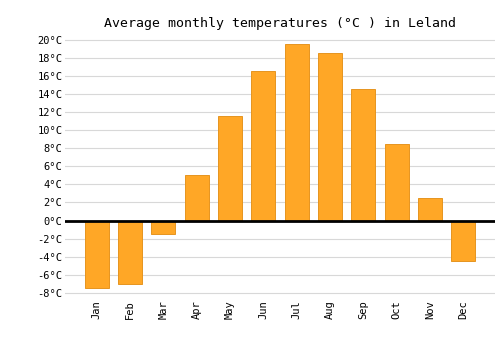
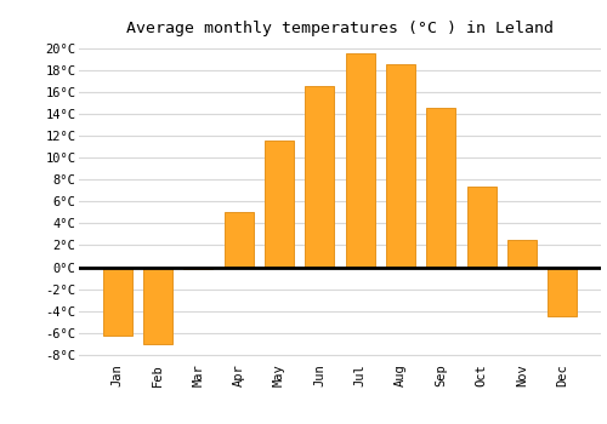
Jan: -7.5°C -> -6.2°C
Mar: -1.5°C -> -0.2°C
Oct: 8.5°C -> 7.4°C
